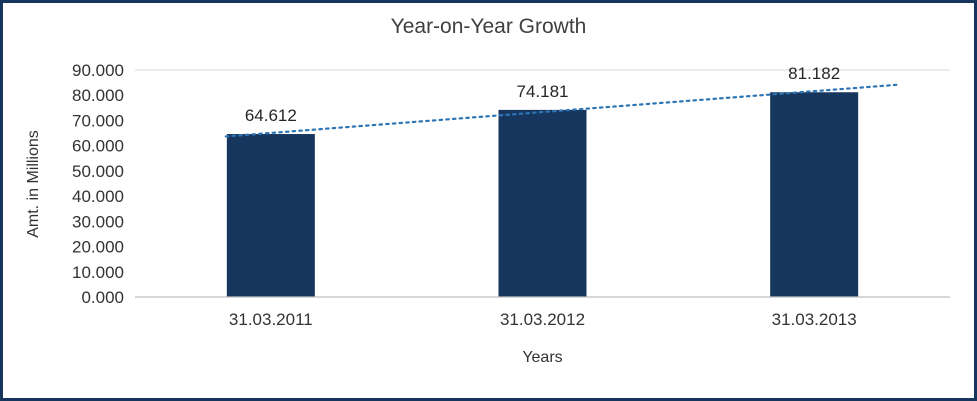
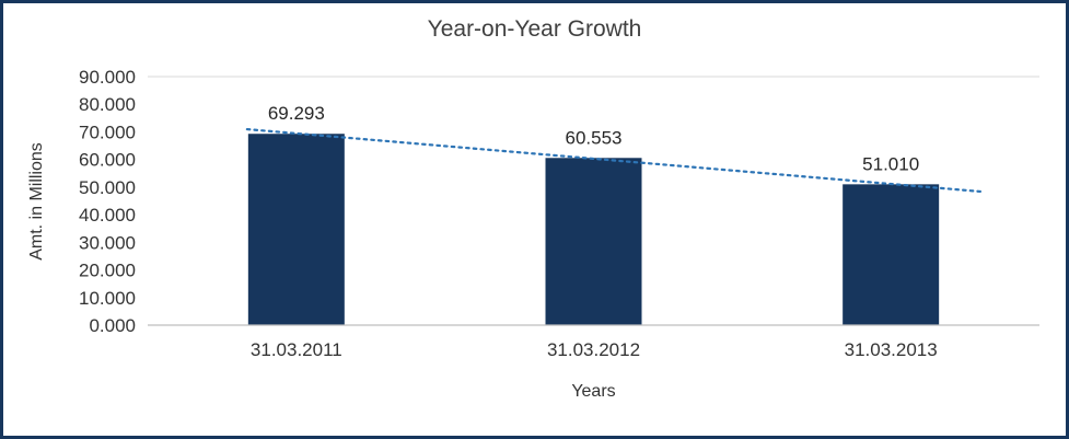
31.03.2011: 64.612 -> 69.293
31.03.2012: 74.181 -> 60.553
31.03.2013: 81.182 -> 51.010
